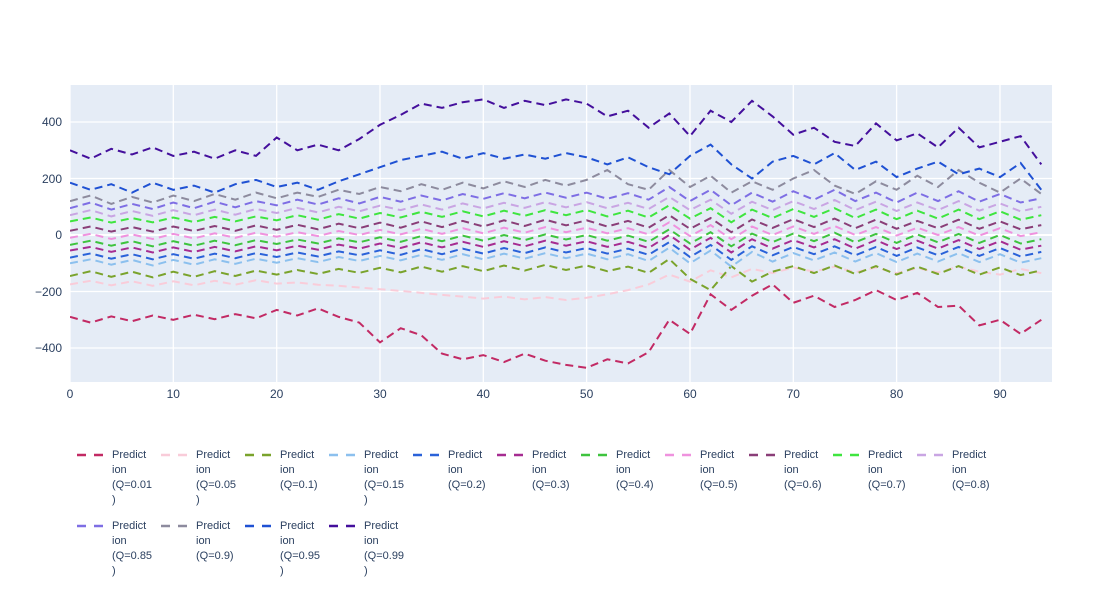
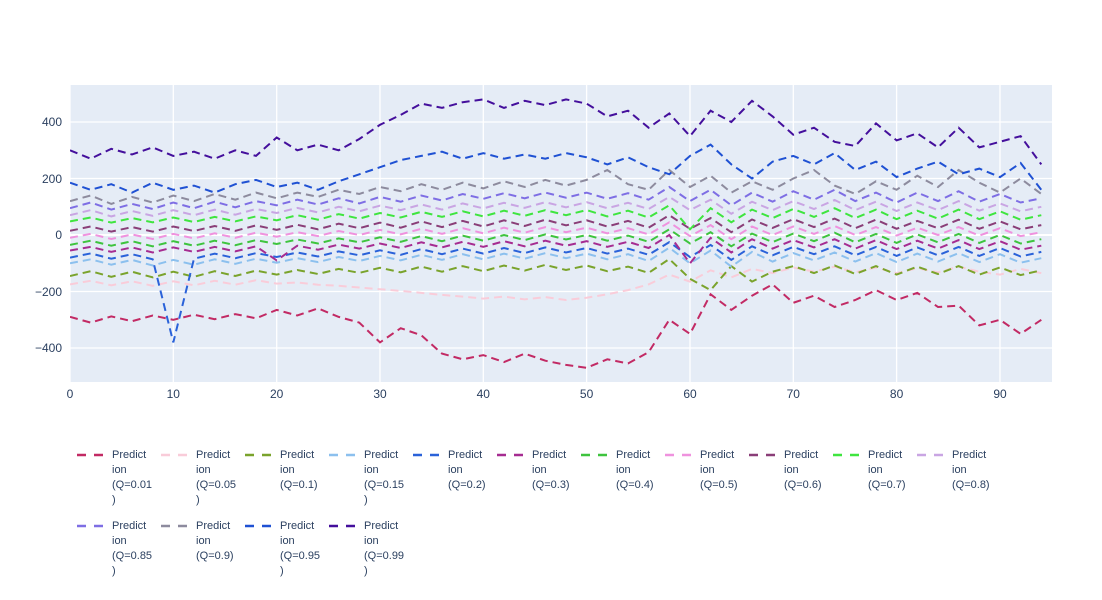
Prediction (Q=0.2)/10: -70 -> -380
Prediction (Q=0.3)/20: -50 -> -90
Prediction (Q=0.3)/60: -50 -> -100
Prediction (Q=0.7)/60: 60 -> 20
